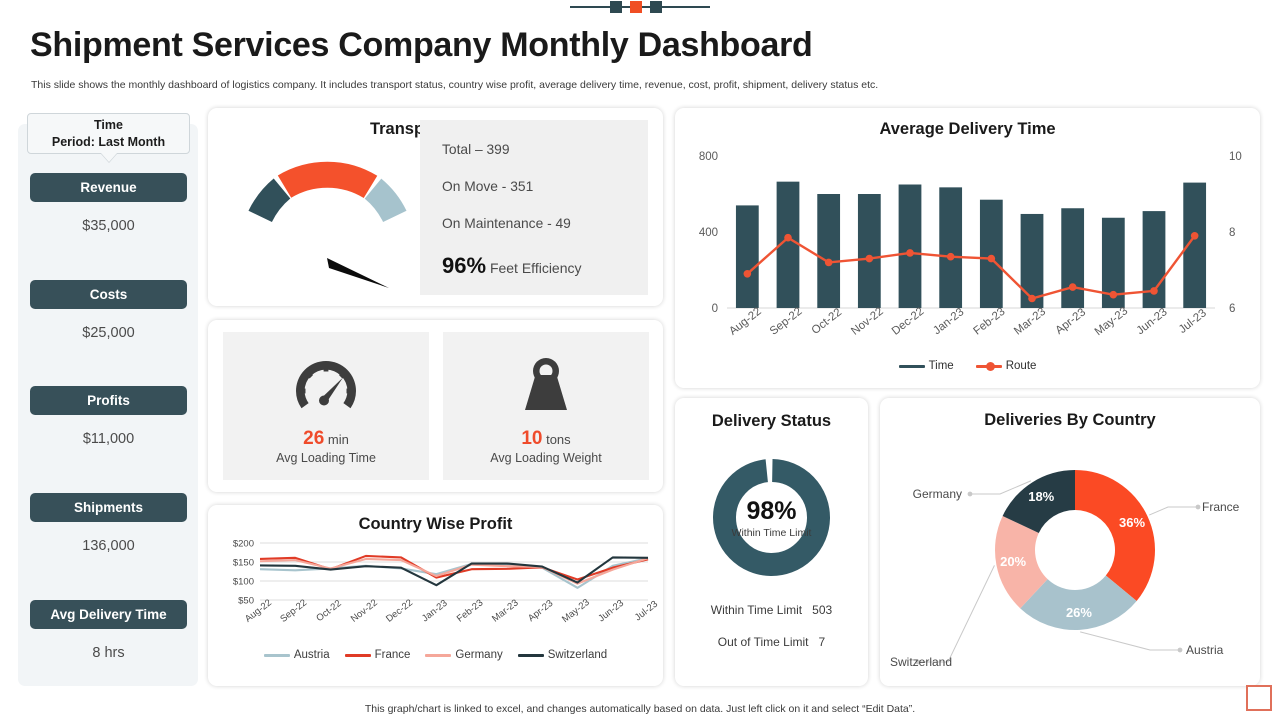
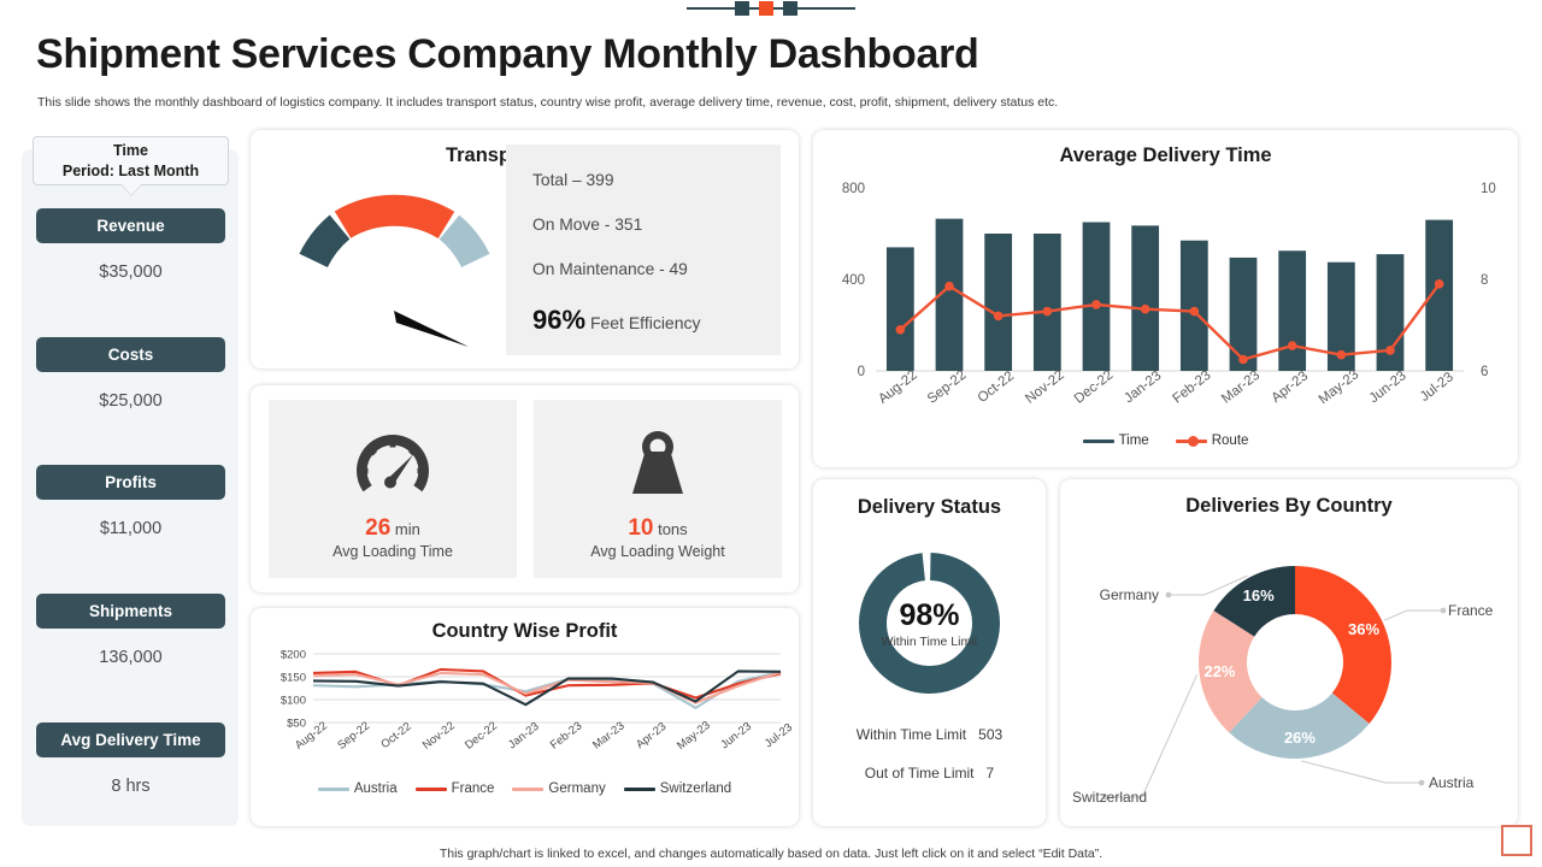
Deliveries By Country/Switzerland: 20% -> 22%
Deliveries By Country/Germany: 18% -> 16%
